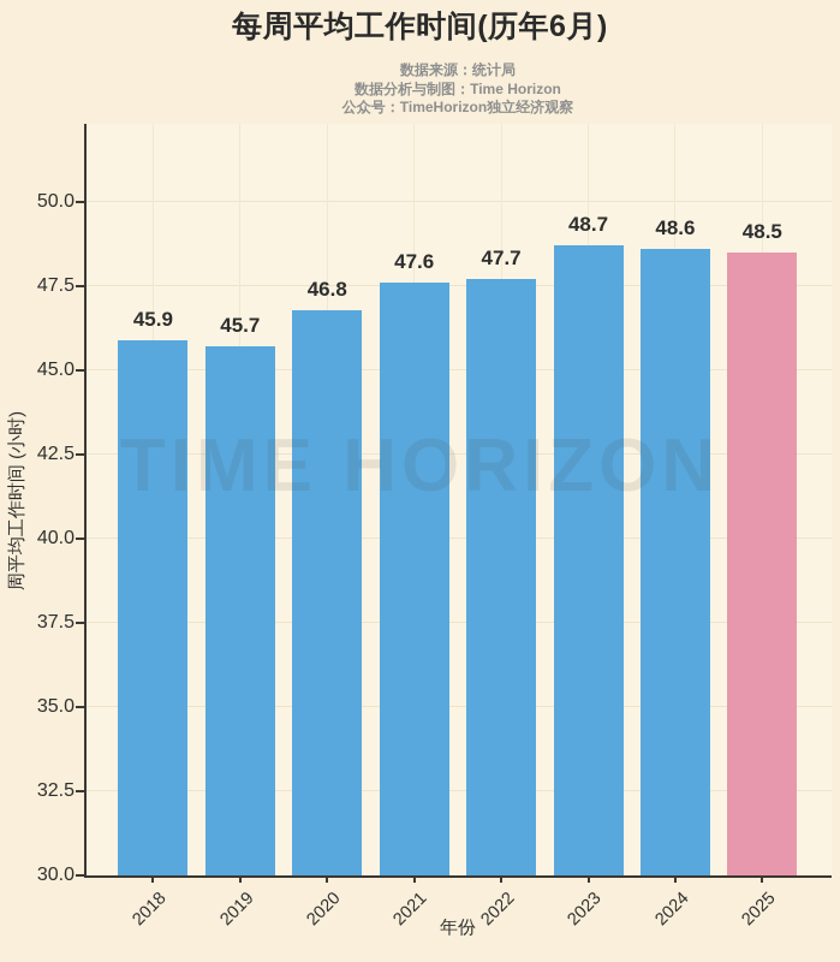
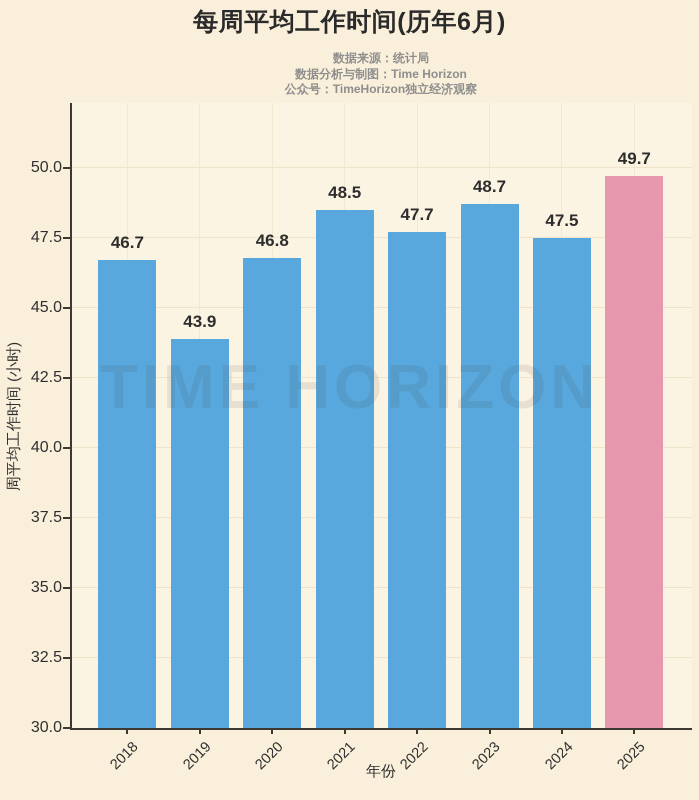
2018: 45.9 -> 46.7
2019: 45.7 -> 43.9
2021: 47.6 -> 48.5
2024: 48.6 -> 47.5
2025: 48.5 -> 49.7
